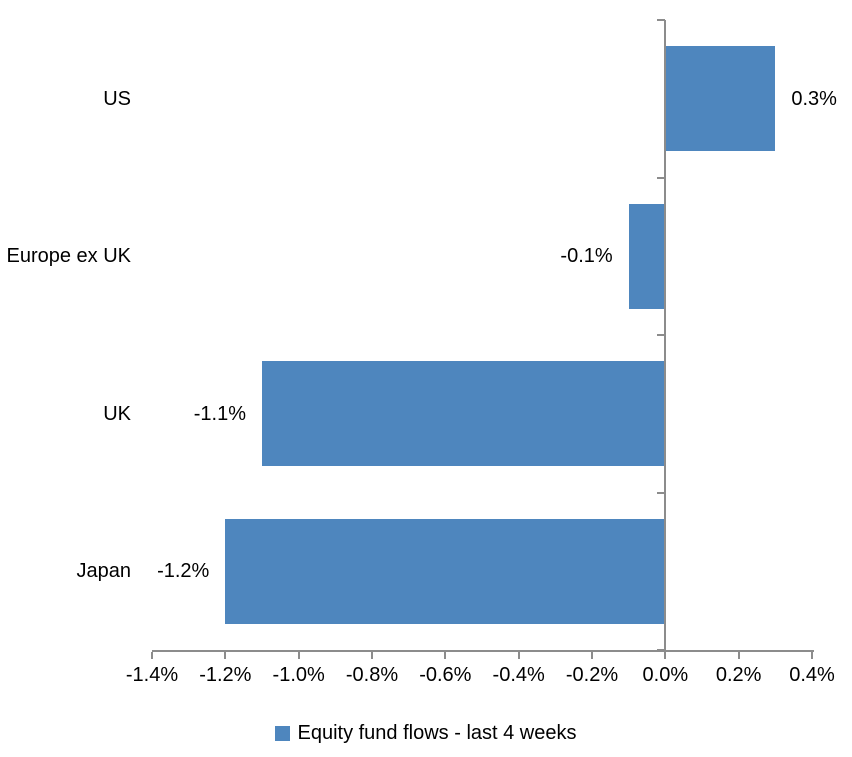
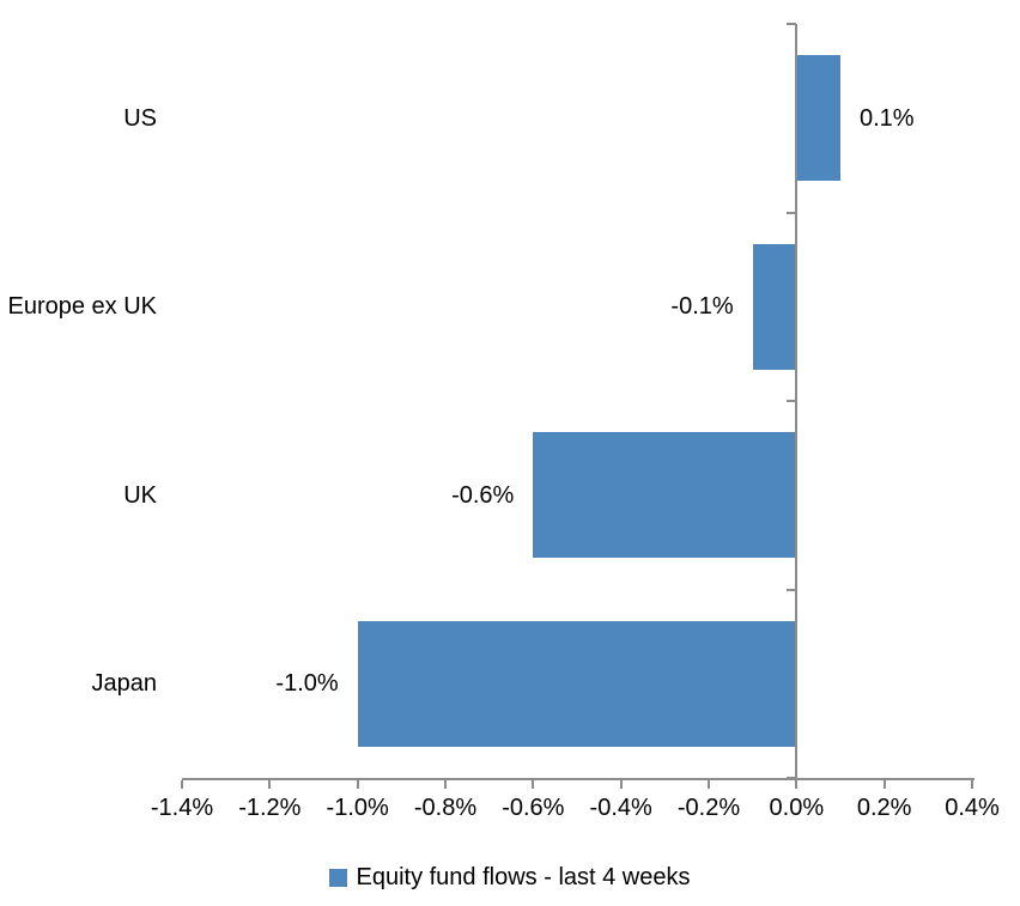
US: 0.3% -> 0.1%
UK: -1.1% -> -0.6%
Japan: -1.2% -> -1.0%
